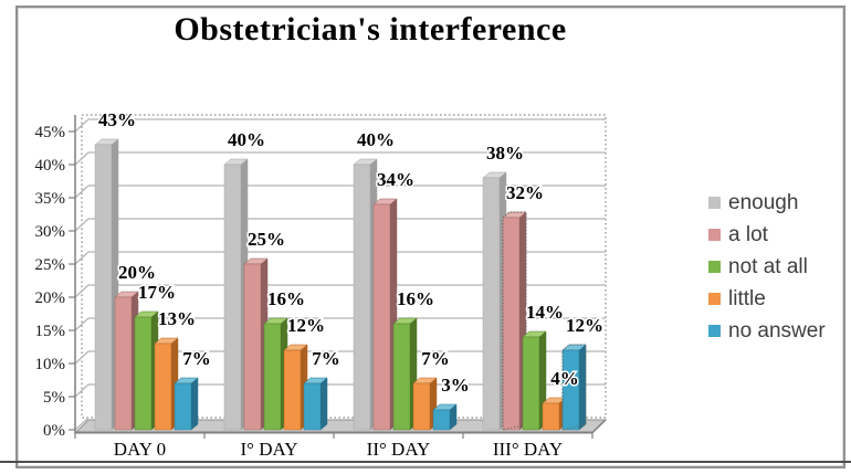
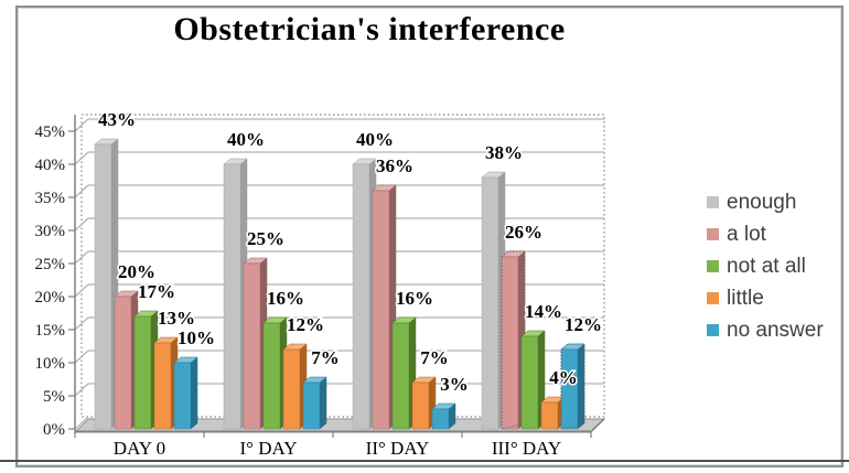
no answer/DAY 0: 7% -> 10%
a lot/II° DAY: 34% -> 36%
a lot/III° DAY: 32% -> 26%
